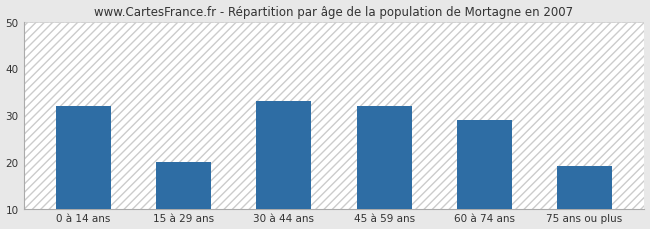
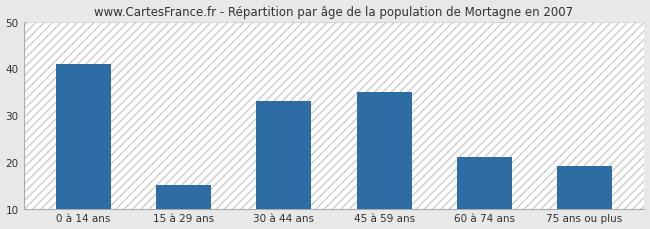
0 à 14 ans: 32 -> 41
15 à 29 ans: 20 -> 15
45 à 59 ans: 32 -> 35
60 à 74 ans: 29 -> 21
